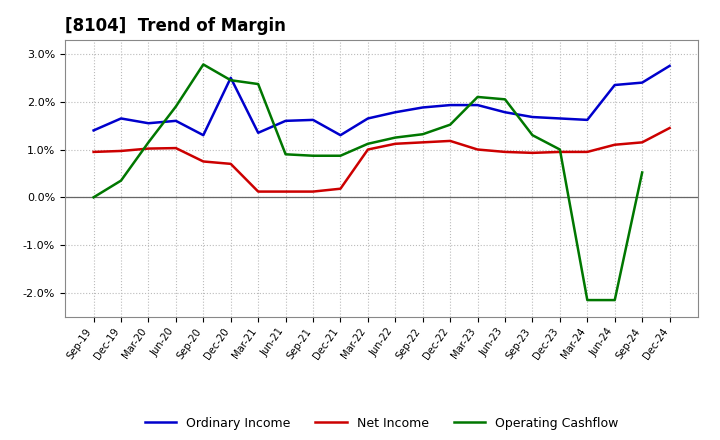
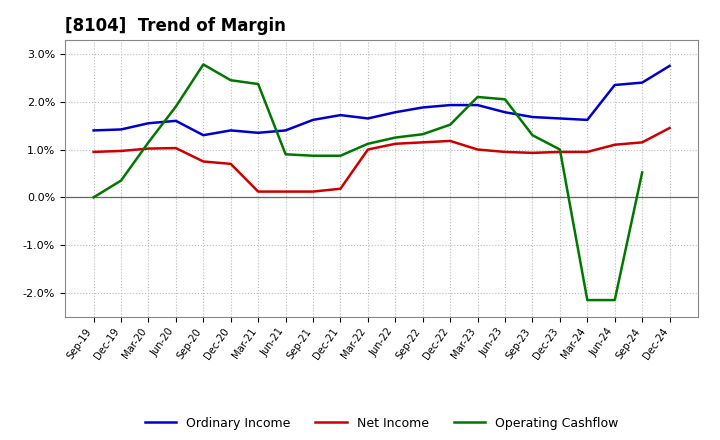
Ordinary Income/Dec-19: 1.65% -> 1.42%
Ordinary Income/Dec-20: 2.50% -> 1.40%
Ordinary Income/Jun-21: 1.60% -> 1.40%
Ordinary Income/Dec-21: 1.30% -> 1.72%
